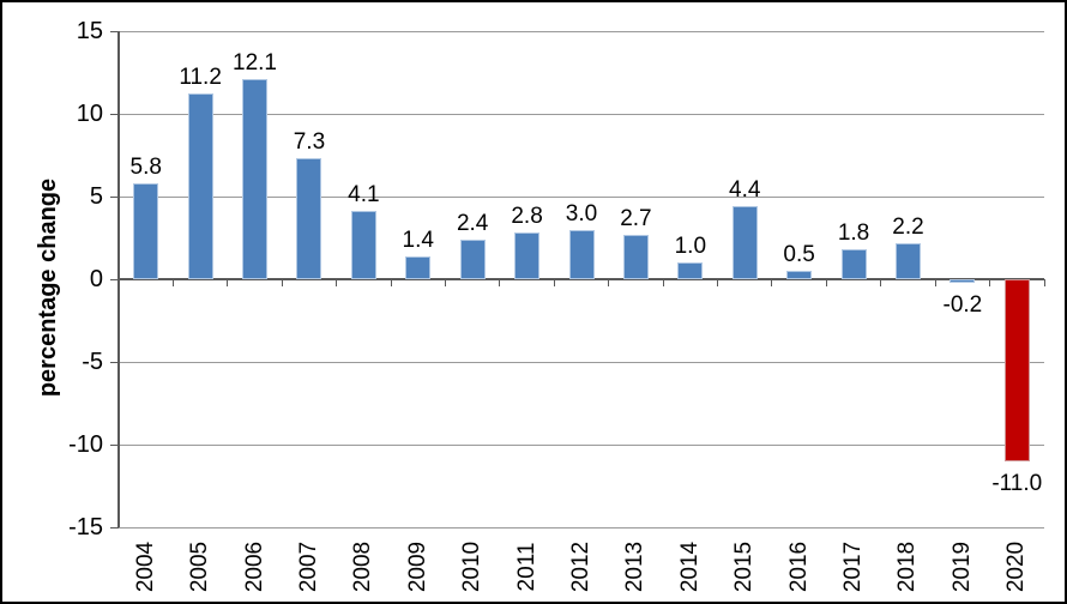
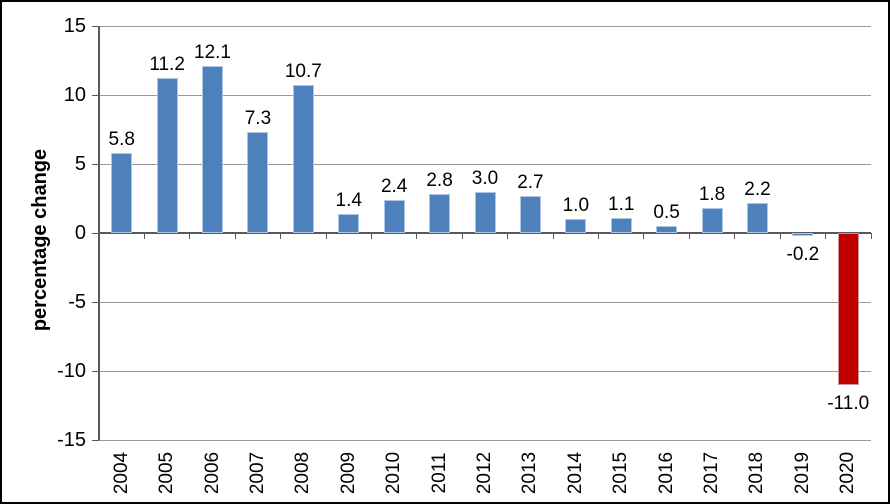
2008: 4.1 -> 10.7
2015: 4.4 -> 1.1
